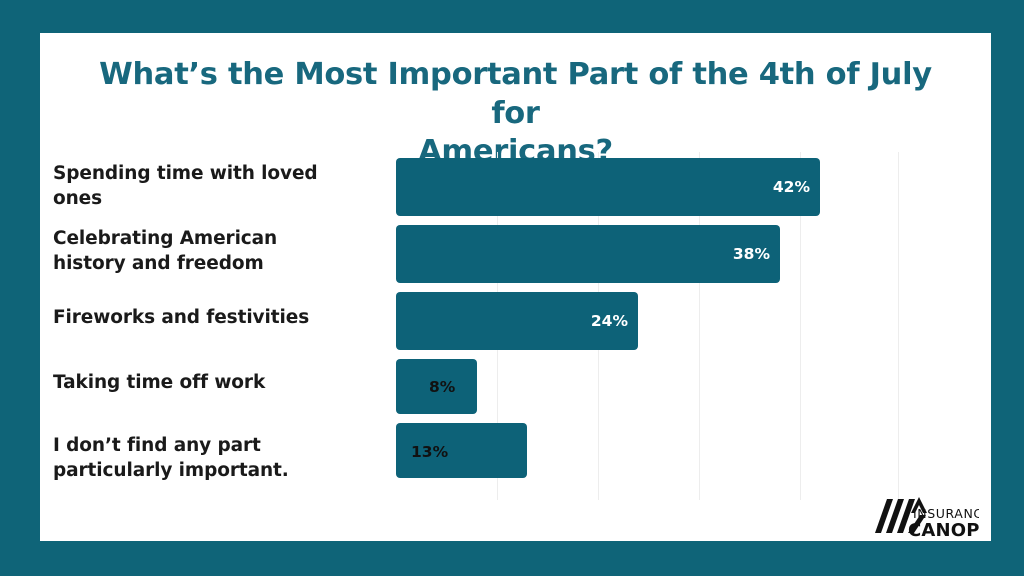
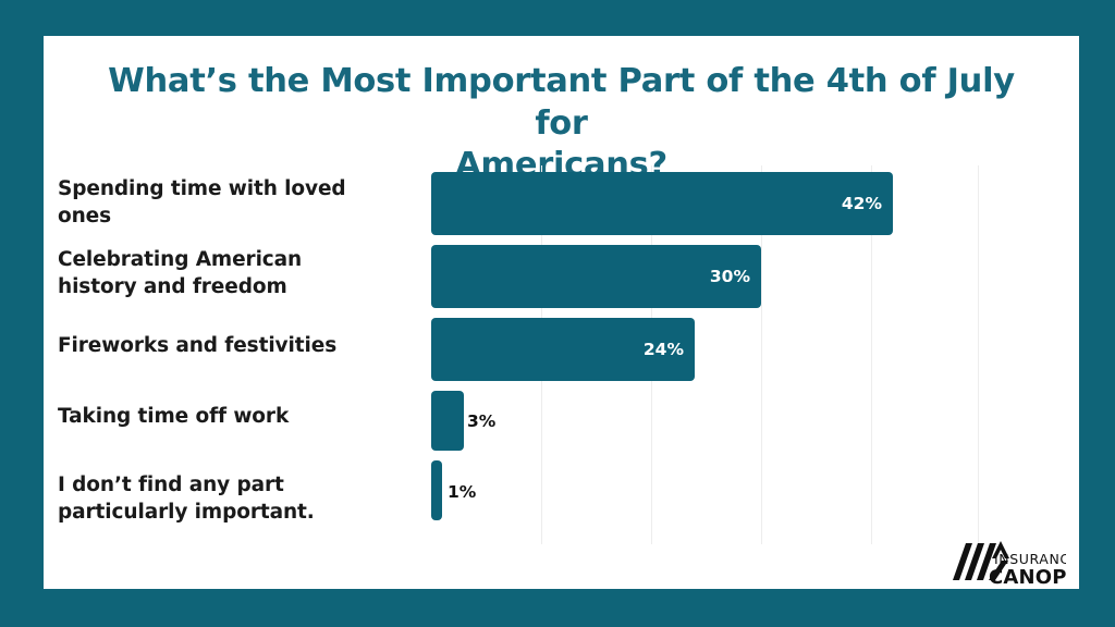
Celebrating American history and freedom: 38% -> 30%
Taking time off work: 8% -> 3%
I don’t find any part particularly important.: 13% -> 1%
